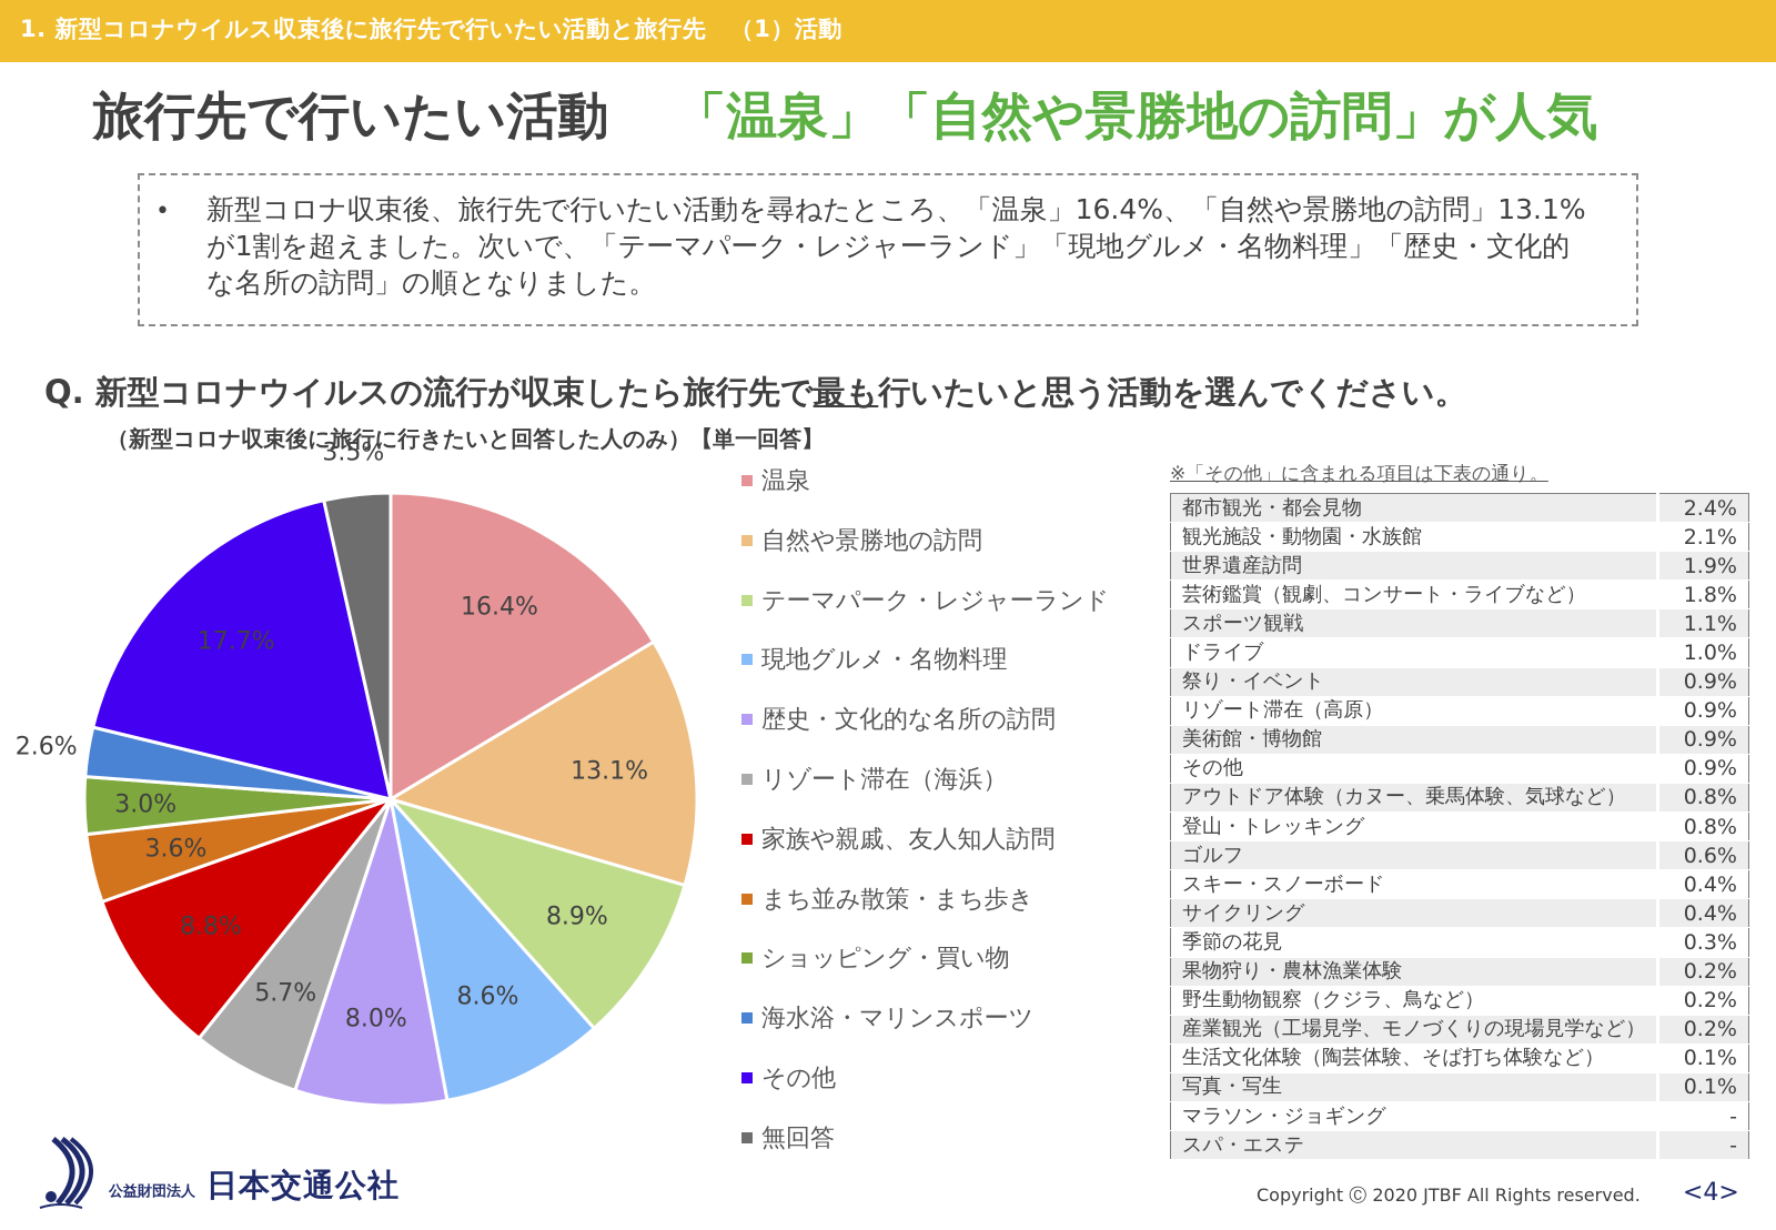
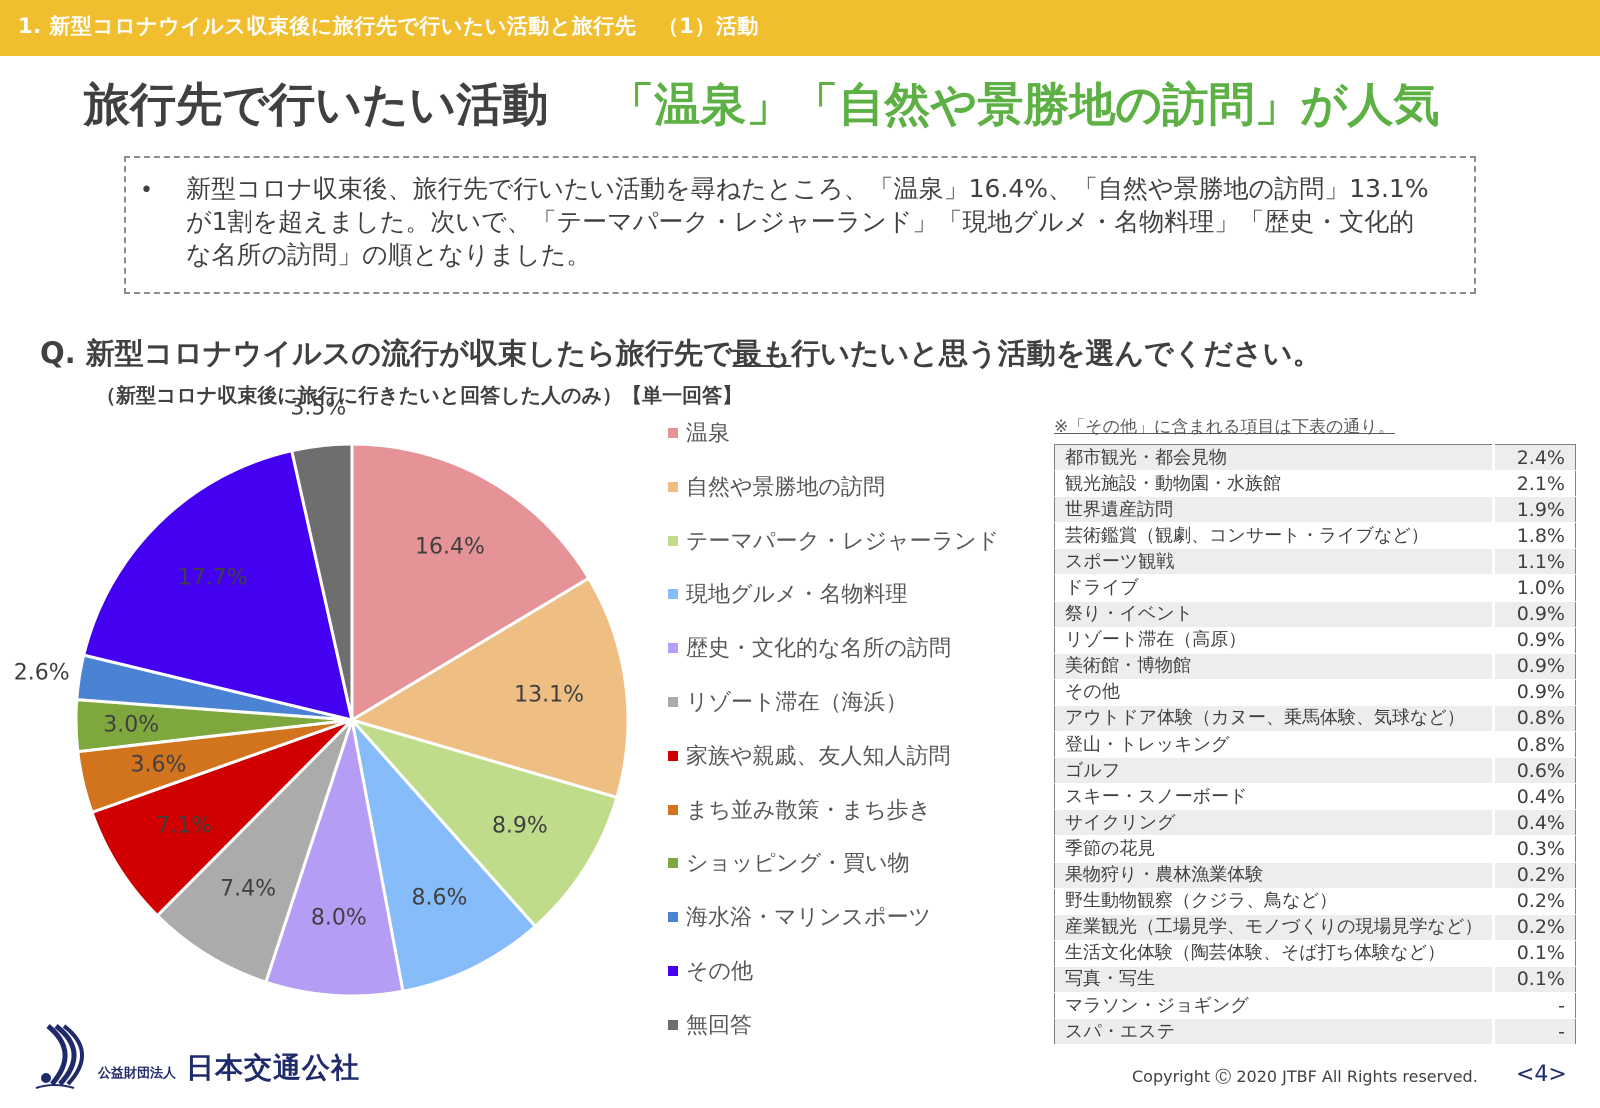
リゾート滞在（海浜）: 5.7% -> 7.4%
家族や親戚、友人知人訪問: 8.8% -> 7.1%
